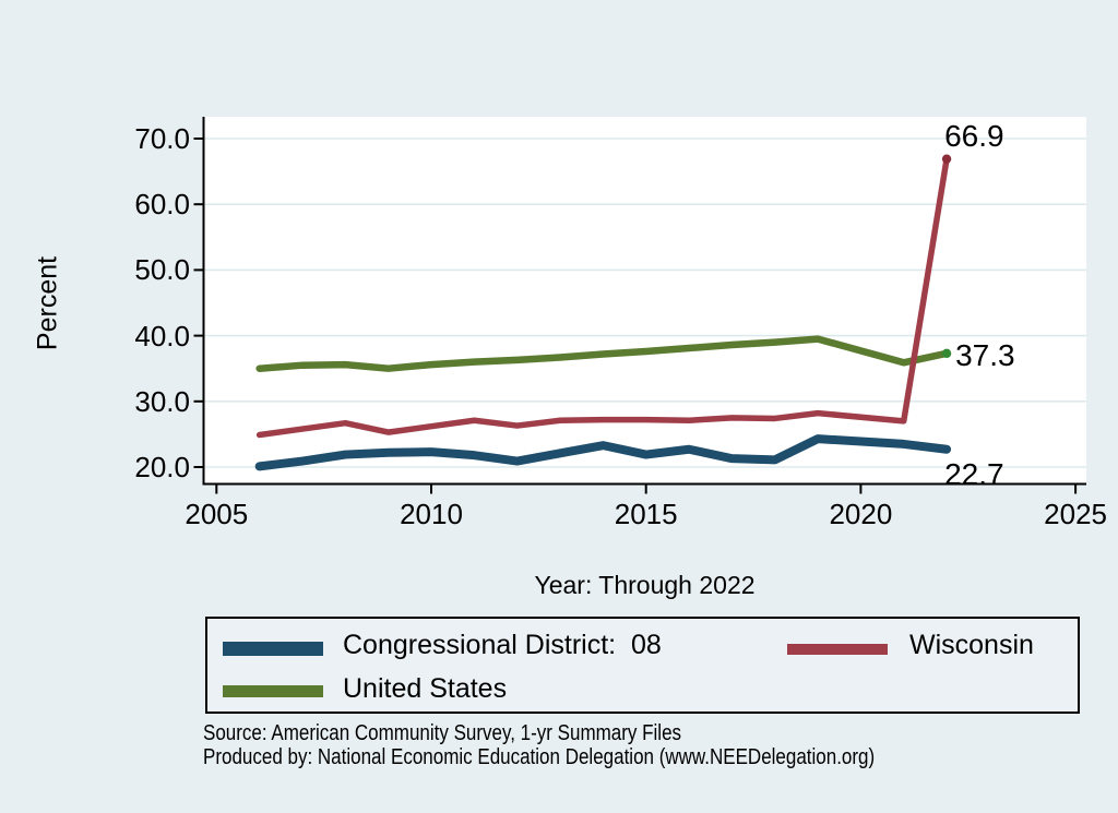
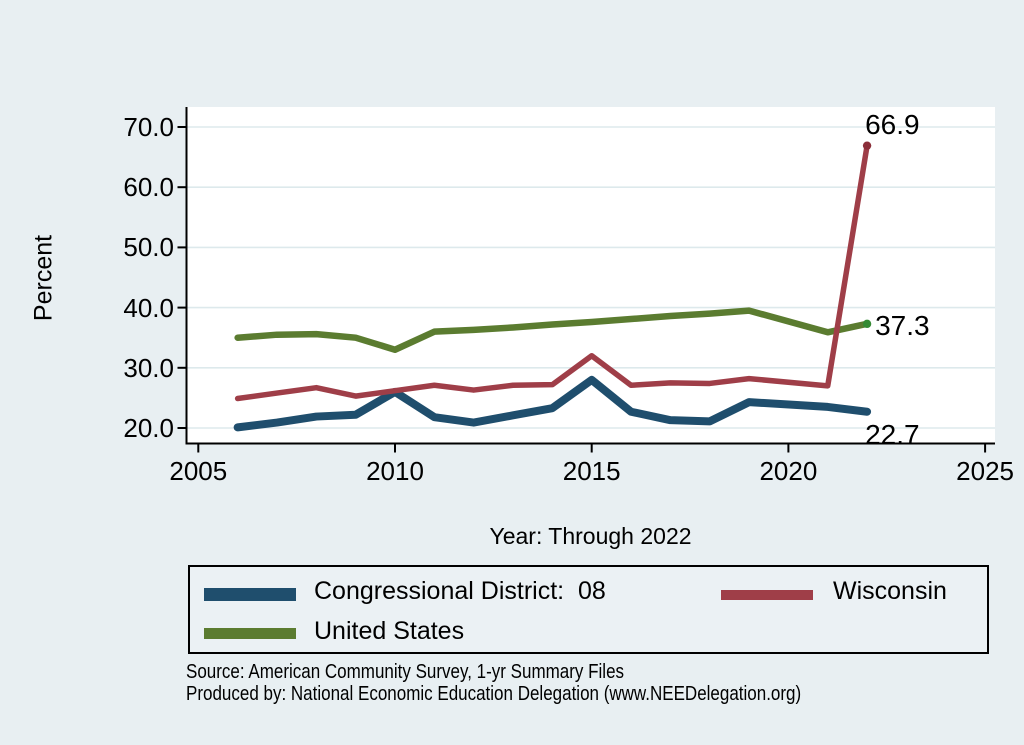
Congressional District: 08/2010: 22 -> 26
United States/2010: 36 -> 33
Congressional District: 08/2015: 22 -> 28
Wisconsin/2015: 27 -> 32
